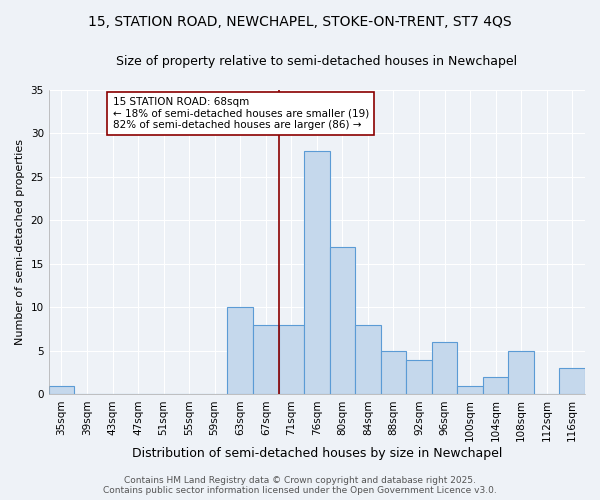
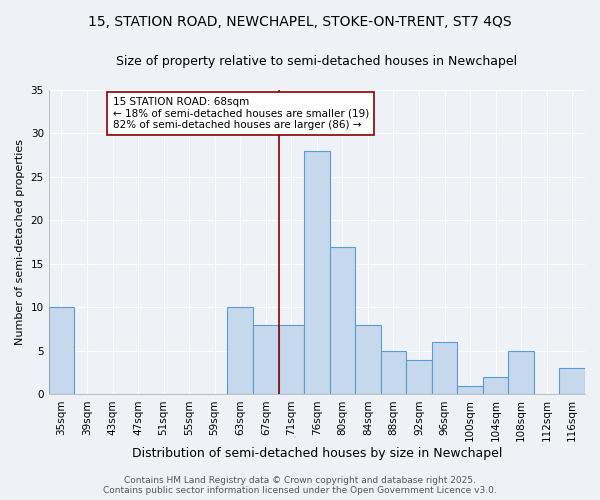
35sqm: 1 -> 10
